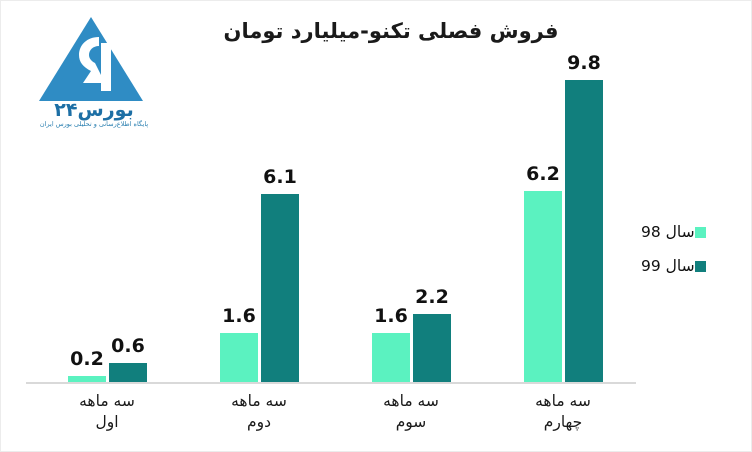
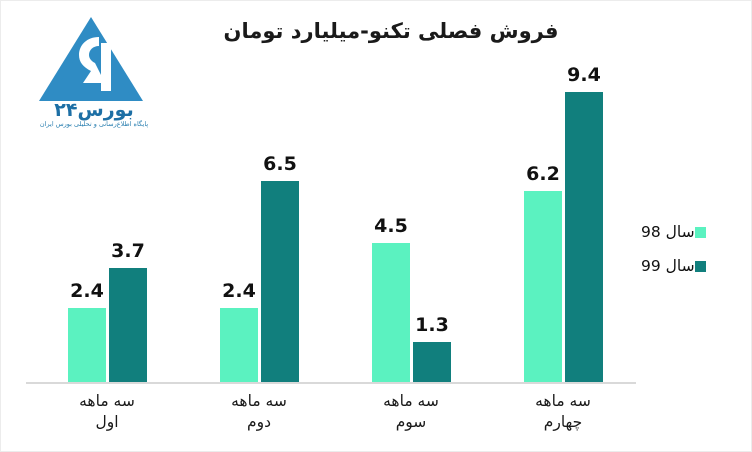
سال 98/سه ماهه اول: 0.2 -> 2.4
سال 99/سه ماهه اول: 0.6 -> 3.7
سال 98/سه ماهه دوم: 1.6 -> 2.4
سال 99/سه ماهه دوم: 6.1 -> 6.5
سال 98/سه ماهه سوم: 1.6 -> 4.5
سال 99/سه ماهه سوم: 2.2 -> 1.3
سال 99/سه ماهه چهارم: 9.8 -> 9.4
